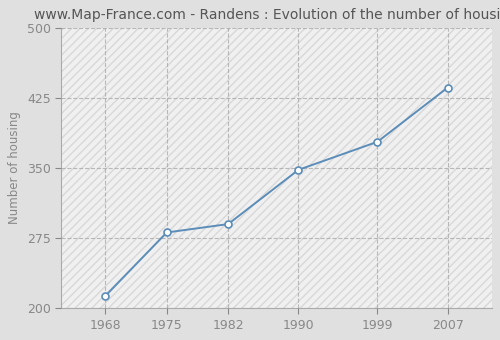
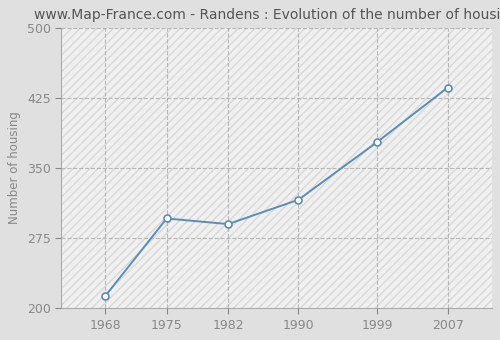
1975: 281 -> 296
1990: 348 -> 316
